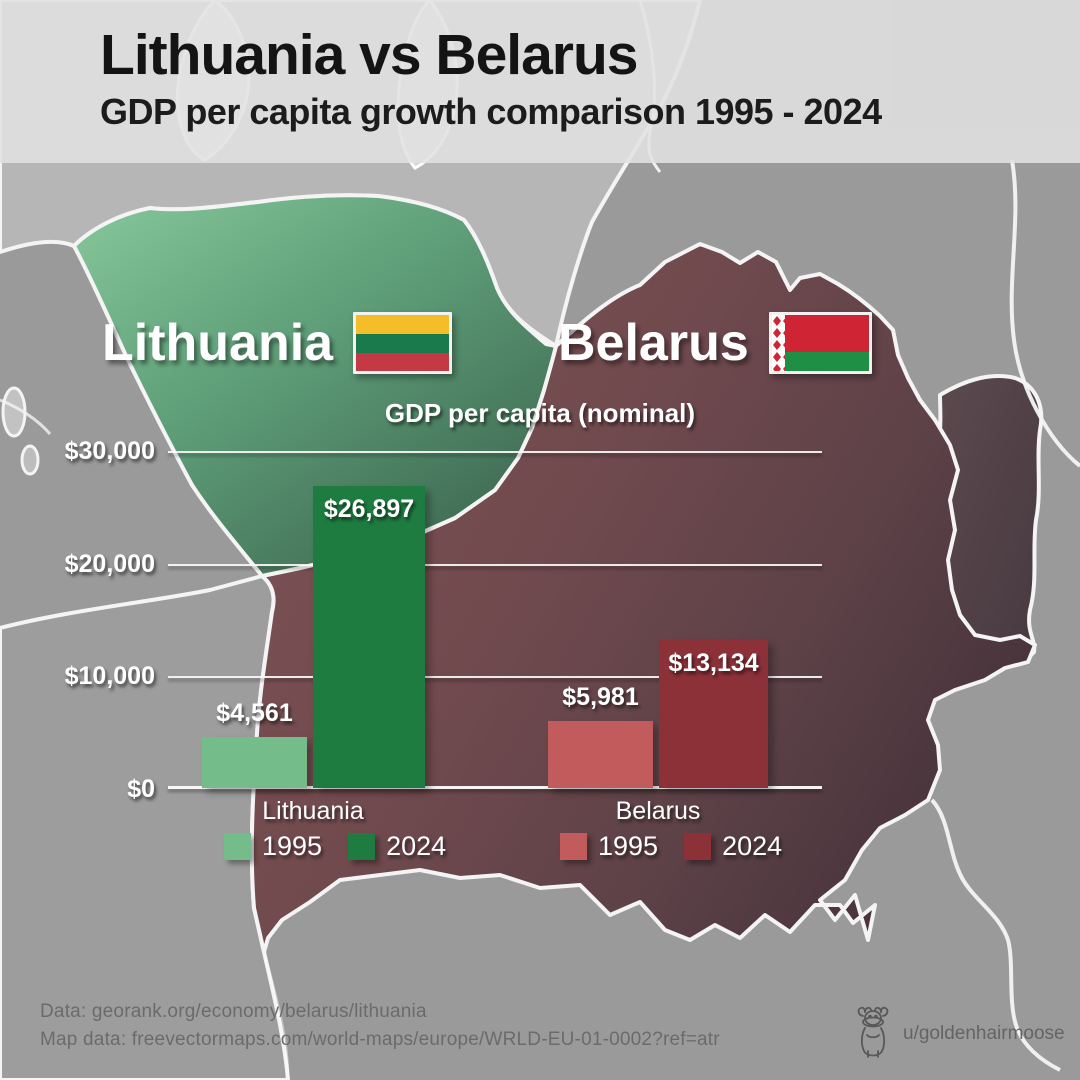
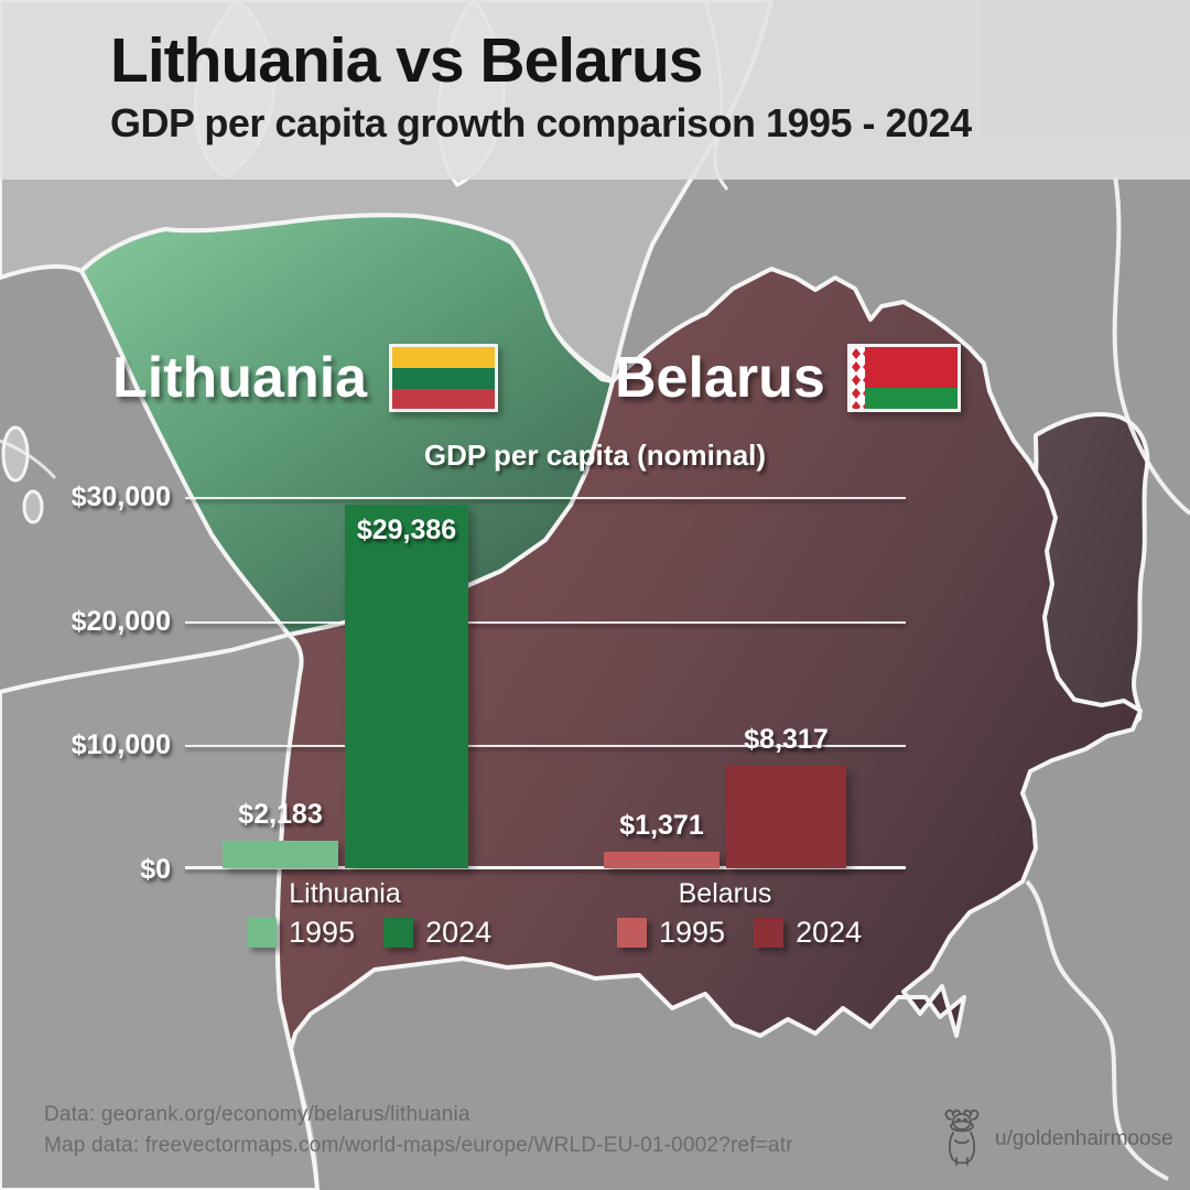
1995/Lithuania: $4,561 -> $2,183
2024/Lithuania: $26,897 -> $29,386
1995/Belarus: $5,981 -> $1,371
2024/Belarus: $13,134 -> $8,317
